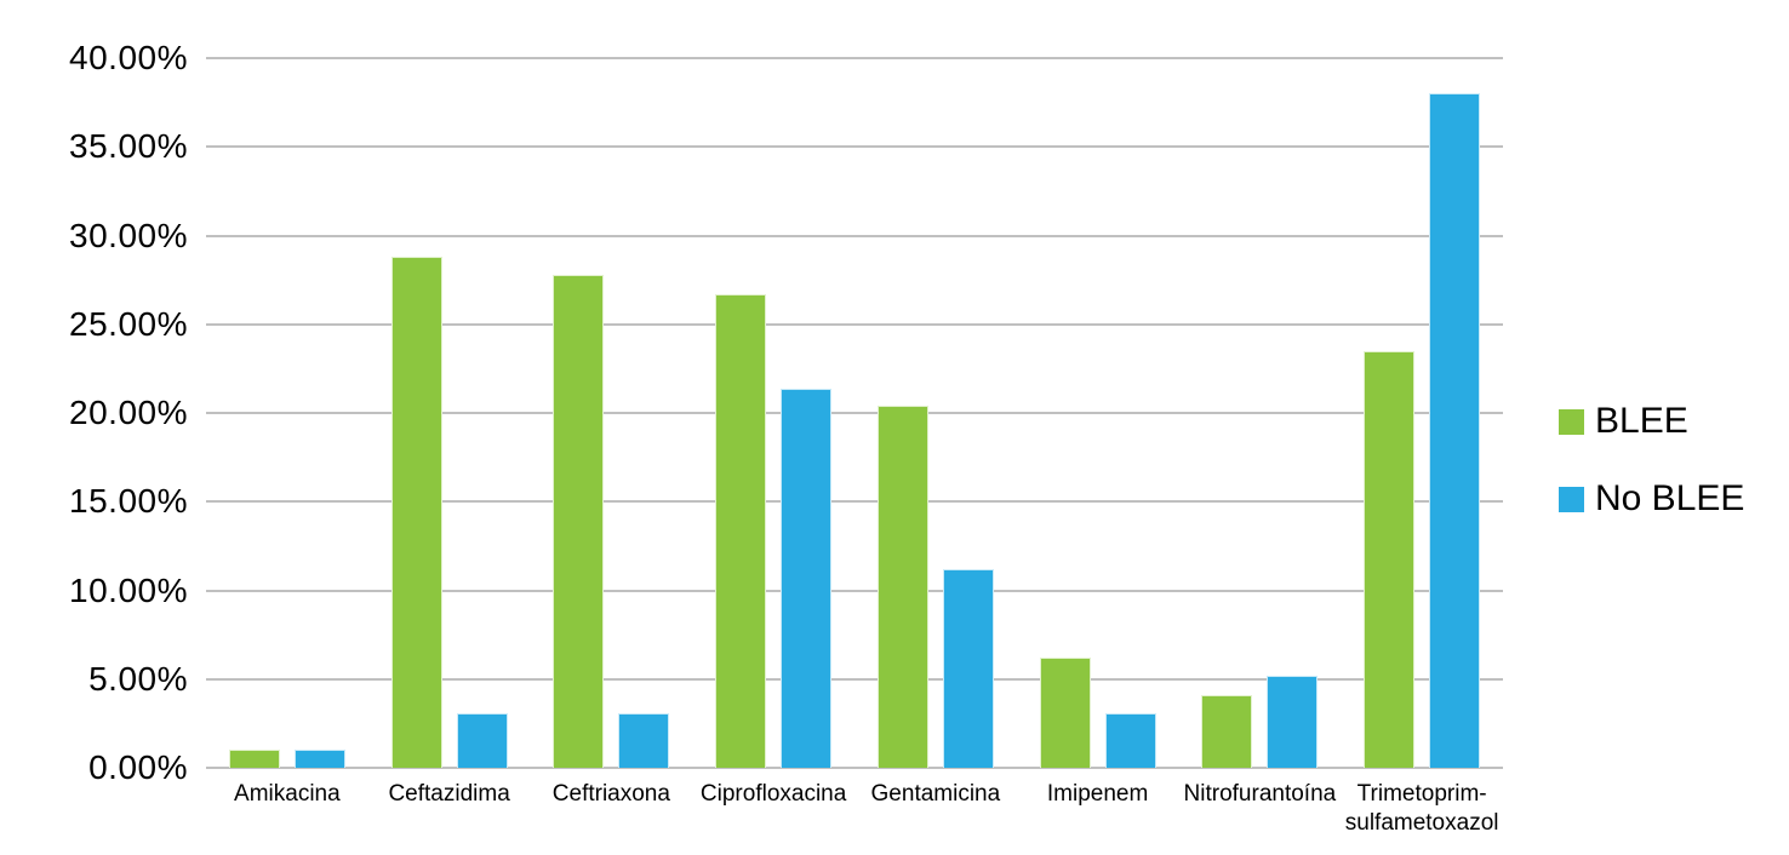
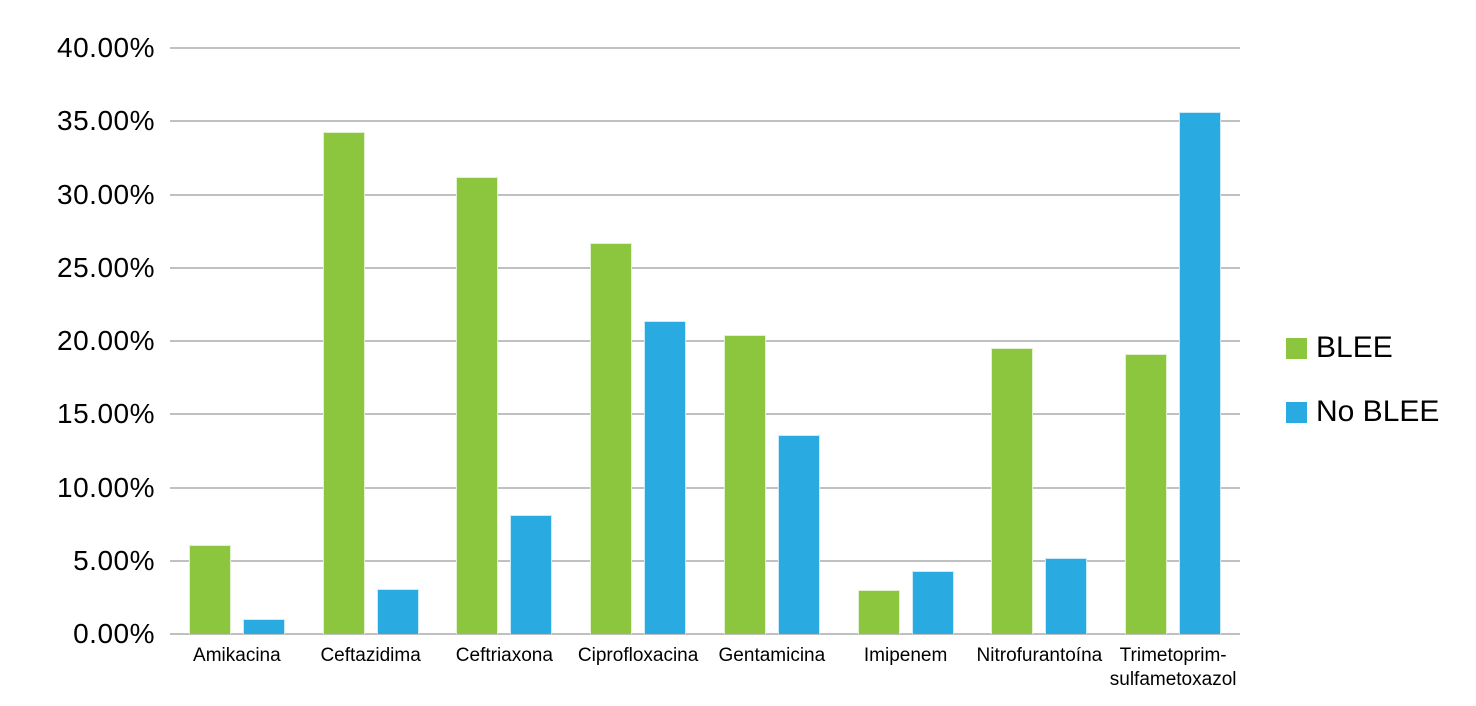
BLEE/Amikacina: 1.0% -> 6.1%
BLEE/Ceftazidima: 28.8% -> 34.3%
BLEE/Ceftriaxona: 27.8% -> 31.2%
No BLEE/Ceftriaxona: 3.1% -> 8.1%
No BLEE/Gentamicina: 11.2% -> 13.6%
BLEE/Imipenem: 6.2% -> 3.0%
No BLEE/Imipenem: 3.1% -> 4.3%
BLEE/Nitrofurantoína: 4.1% -> 19.5%
BLEE/Trimetoprim-sulfametoxazol: 23.5% -> 19.1%
No BLEE/Trimetoprim-sulfametoxazol: 38.0% -> 35.6%
